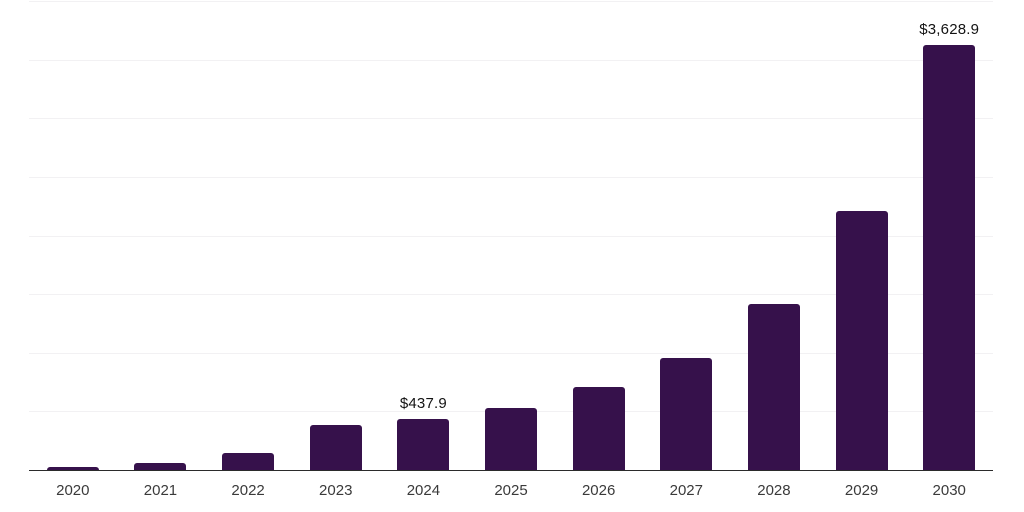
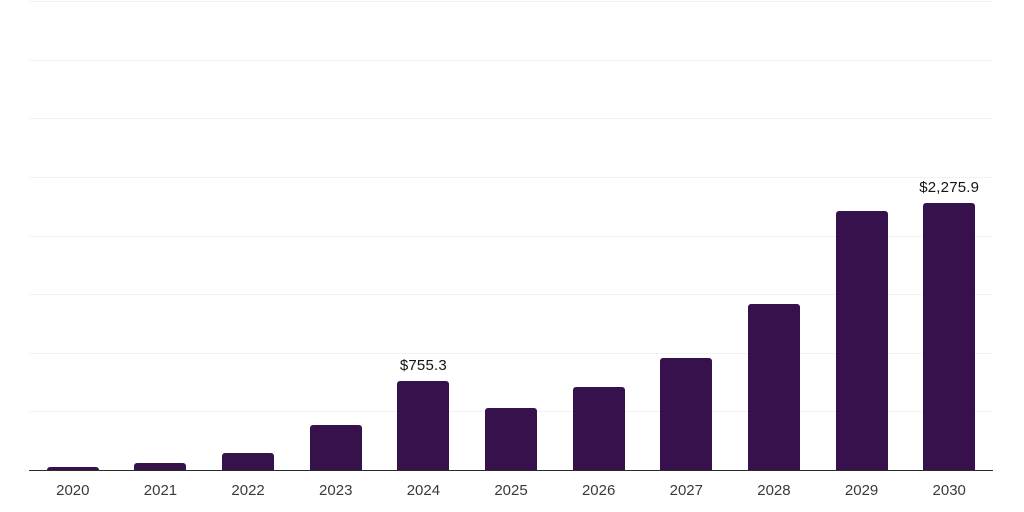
2024: $437.9 -> $755.3
2030: $3,628.9 -> $2,275.9
